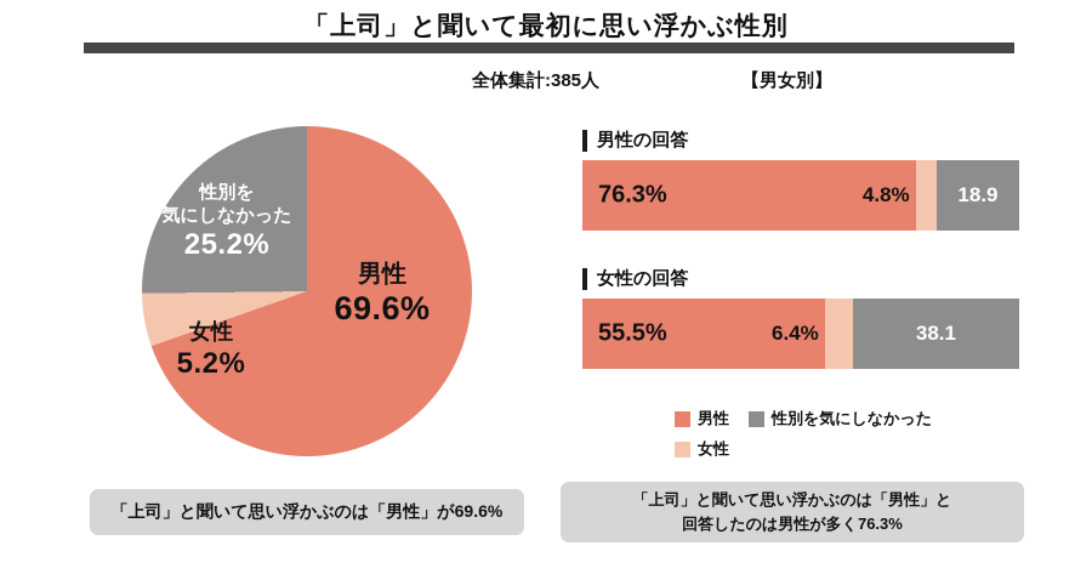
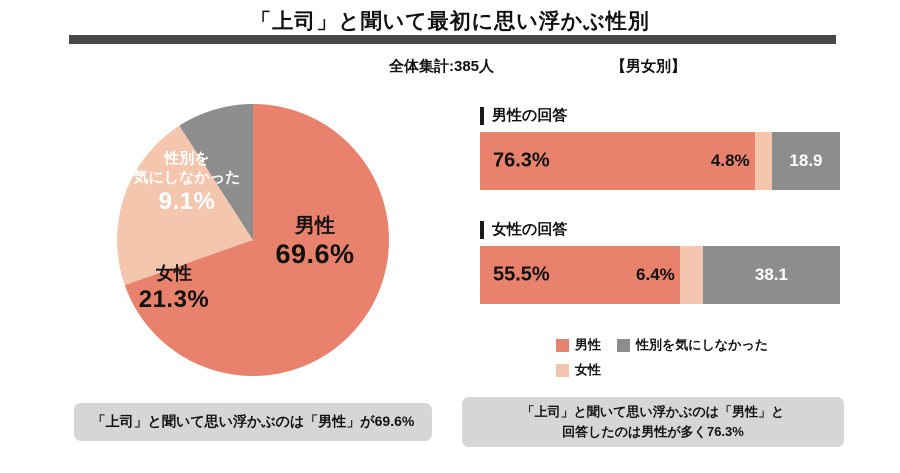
全体集計:385人/女性: 5.2% -> 21.3%
全体集計:385人/性別を気にしなかった: 25.2% -> 9.1%
